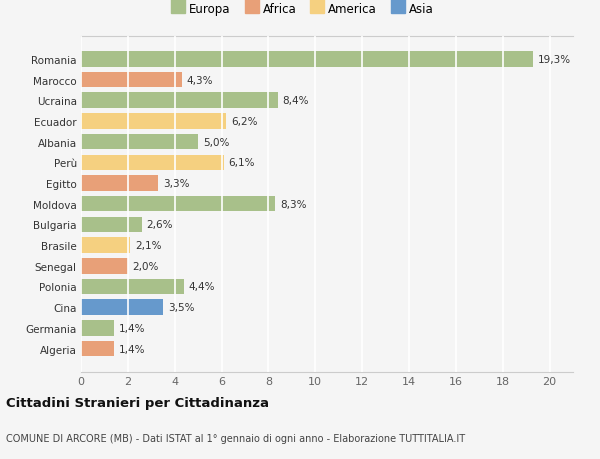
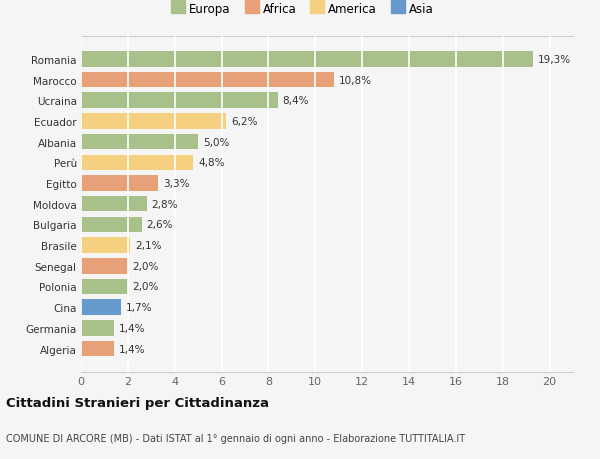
Marocco: 4,3% -> 10,8%
Perù: 6,1% -> 4,8%
Moldova: 8,3% -> 2,8%
Polonia: 4,4% -> 2,0%
Cina: 3,5% -> 1,7%
